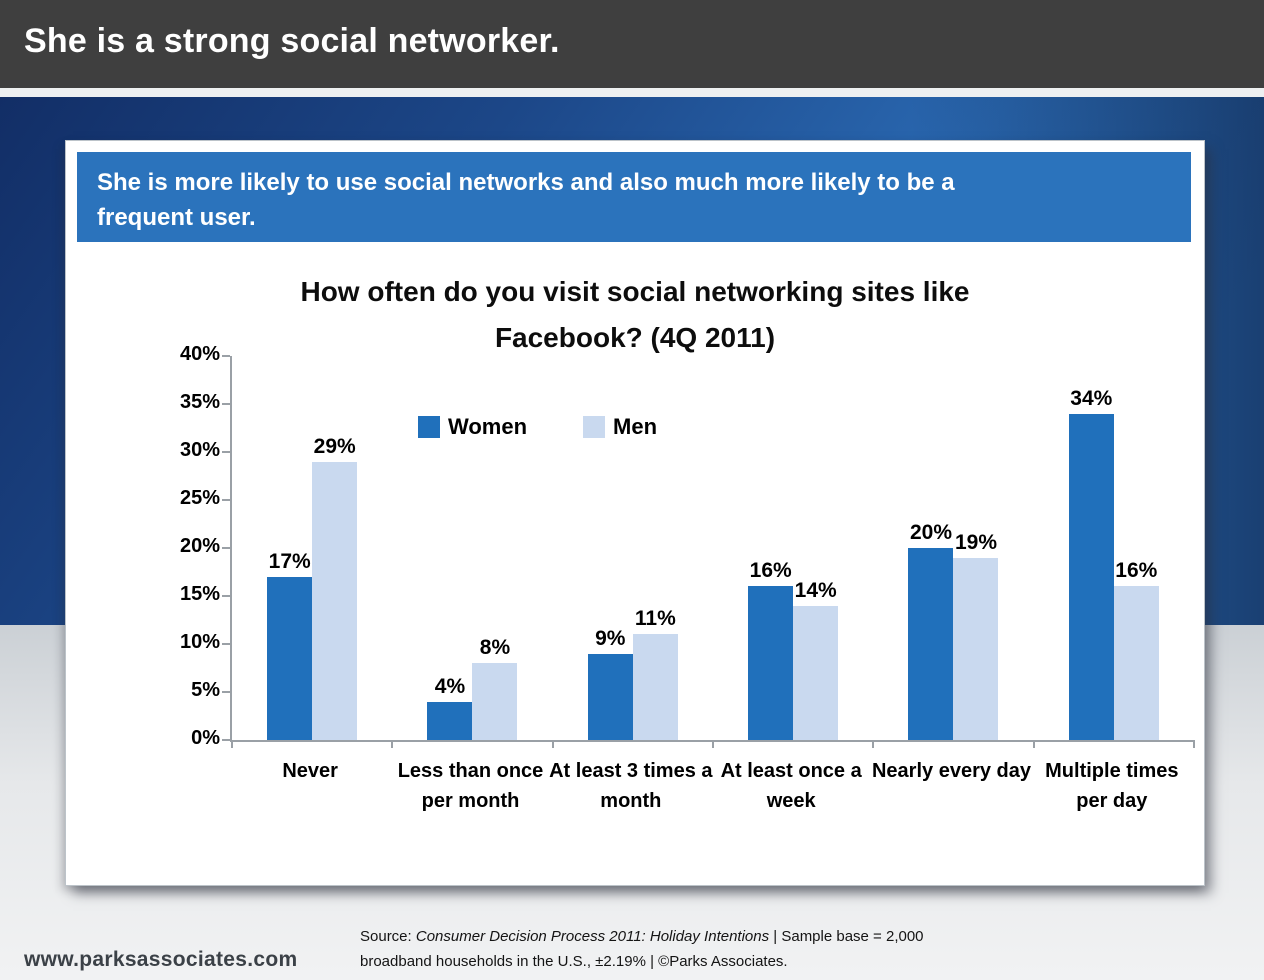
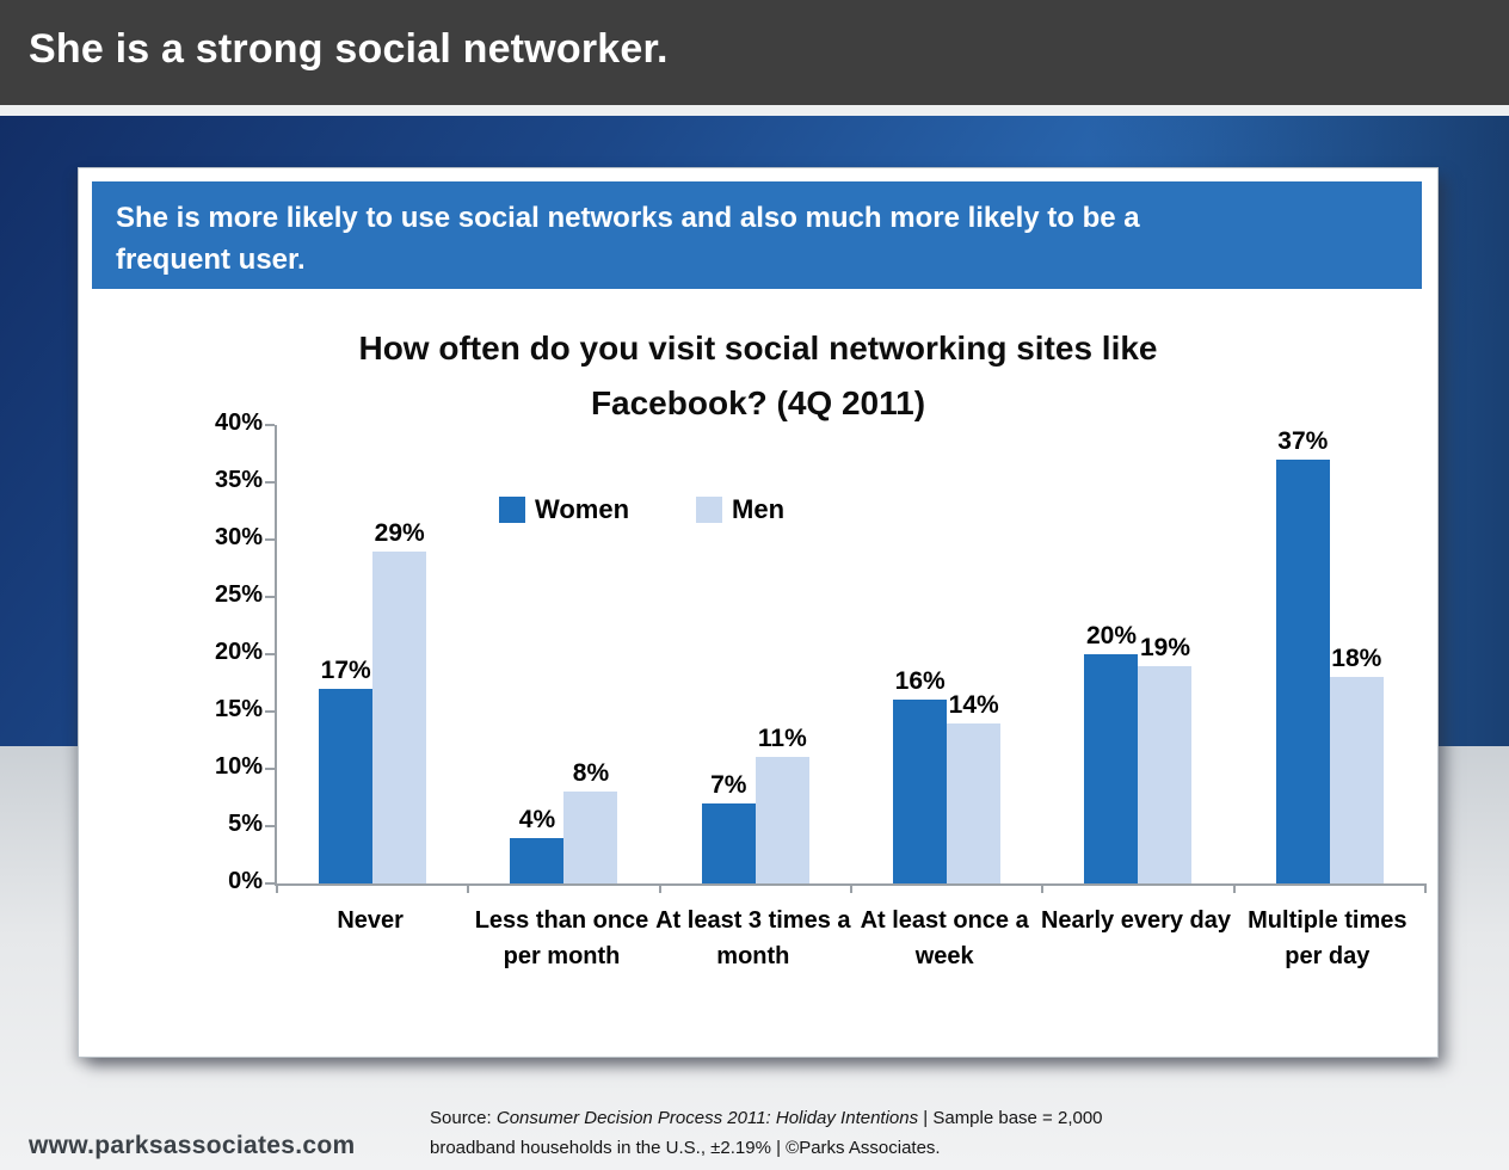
Women/At least 3 times a month: 9% -> 7%
Women/Multiple times per day: 34% -> 37%
Men/Multiple times per day: 16% -> 18%
